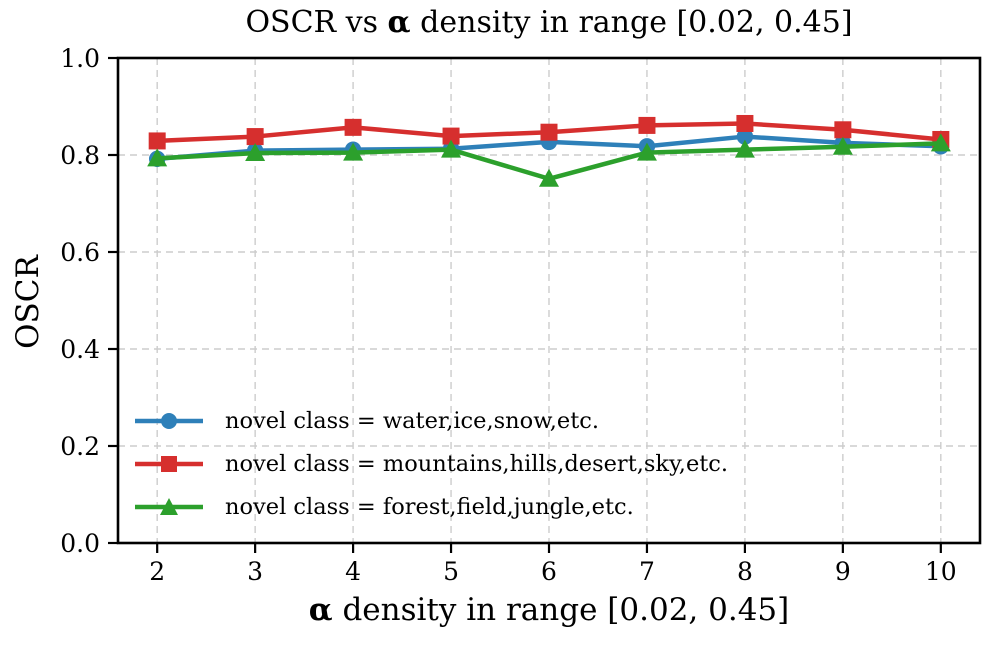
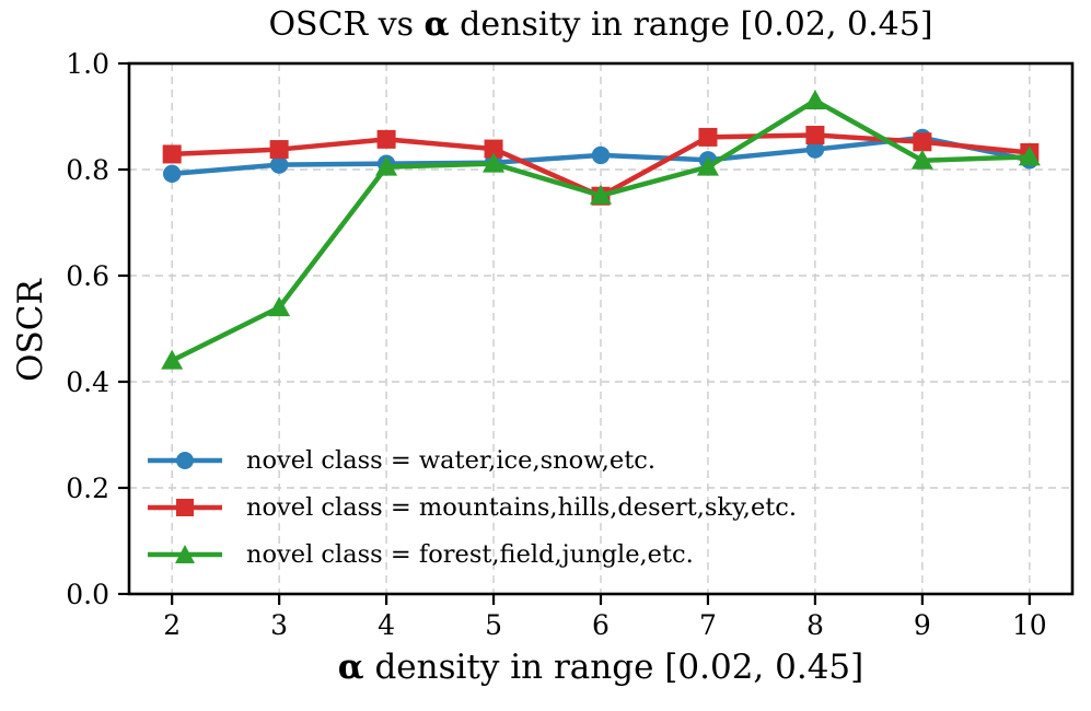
novel class = forest,field,jungle,etc./2: 0.79 -> 0.44
novel class = forest,field,jungle,etc./3: 0.80 -> 0.54
novel class = mountains,hills,desert,sky,etc./6: 0.85 -> 0.75
novel class = forest,field,jungle,etc./8: 0.81 -> 0.93
novel class = water,ice,snow,etc./9: 0.82 -> 0.86
